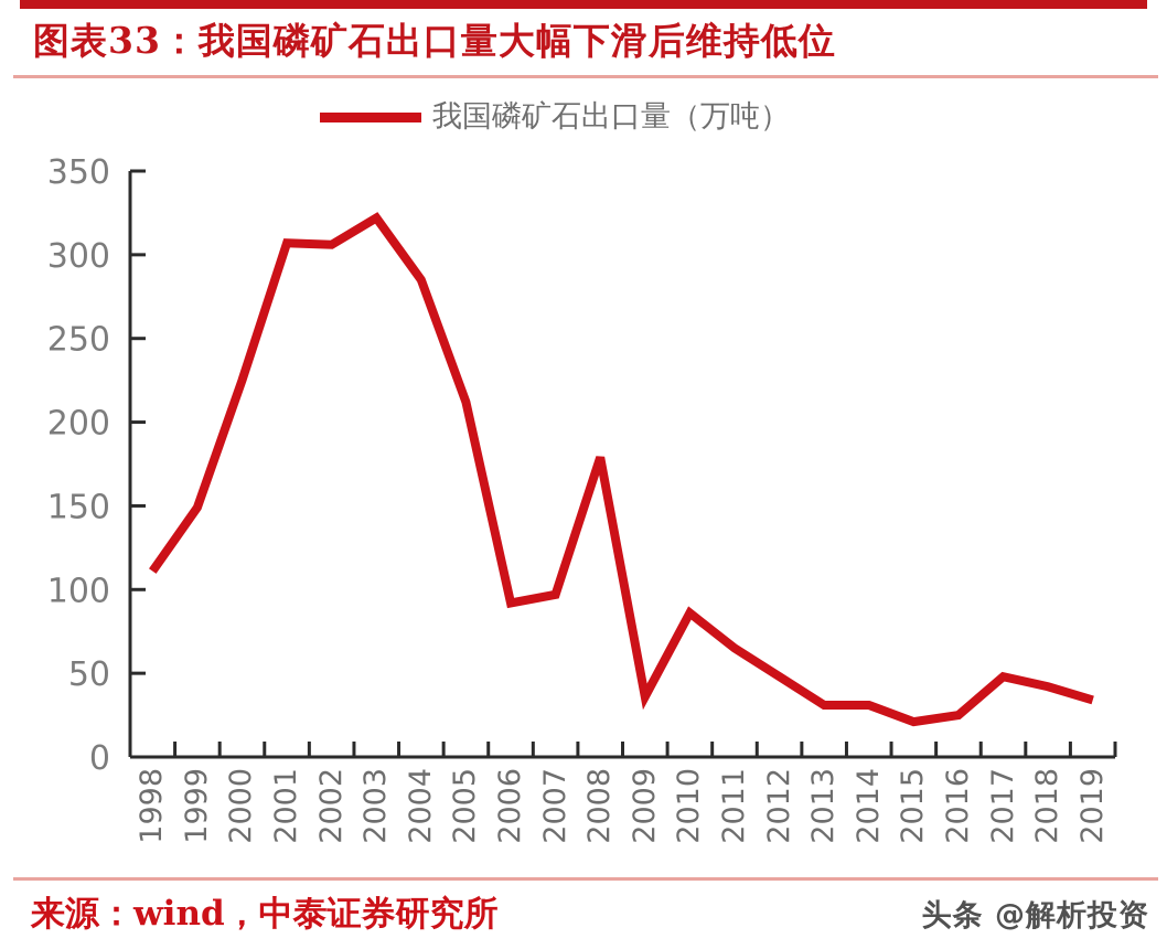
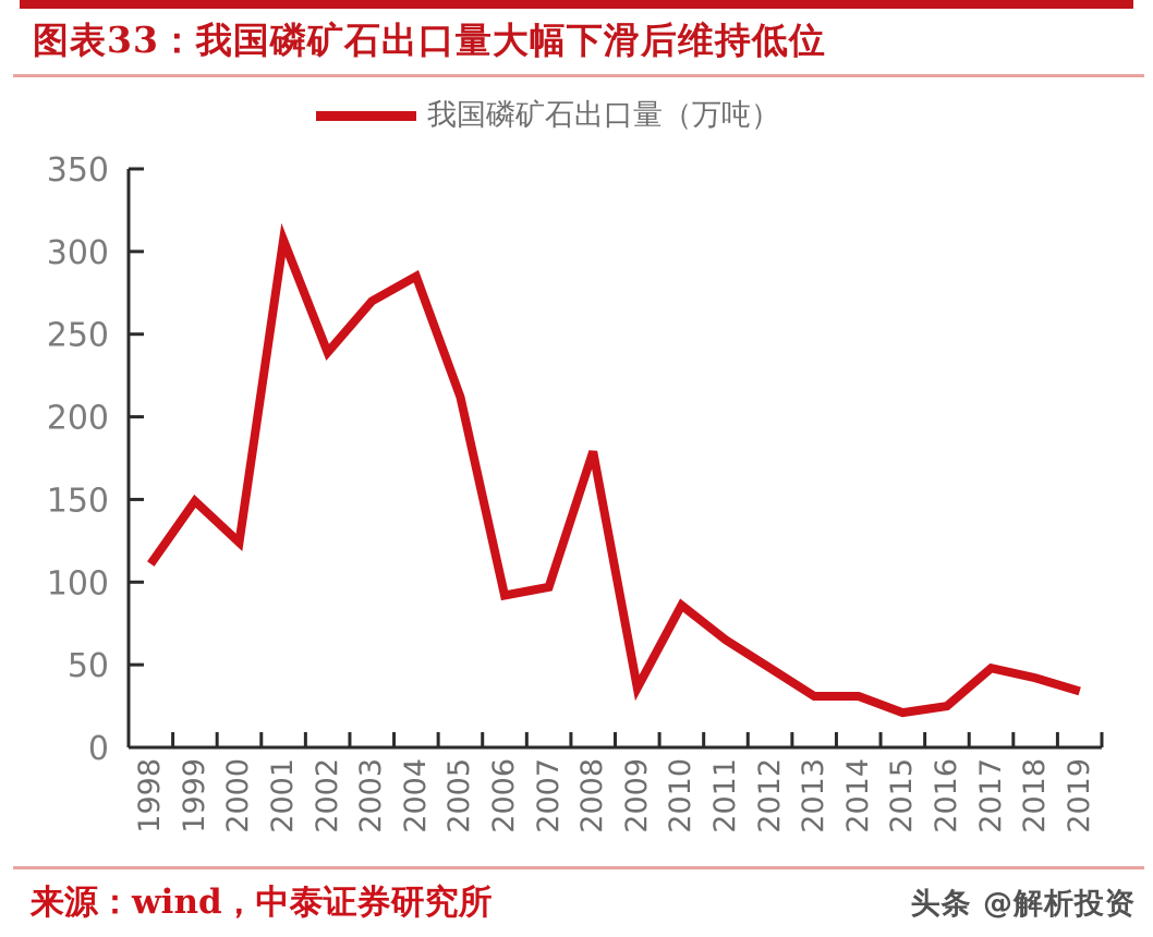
2000: 225 -> 124
2002: 306 -> 239
2003: 322 -> 270
